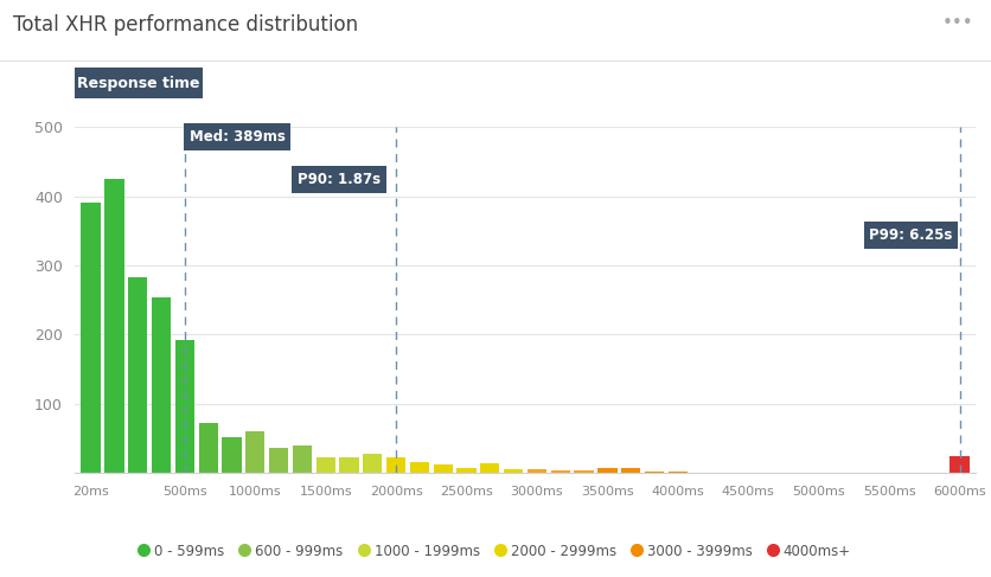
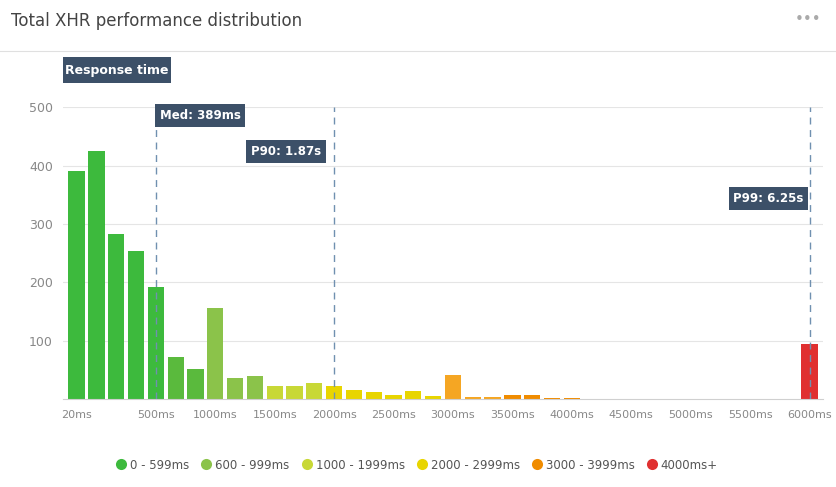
1000ms: 60 -> 156
3000ms: 5 -> 42
6000ms: 25 -> 94
